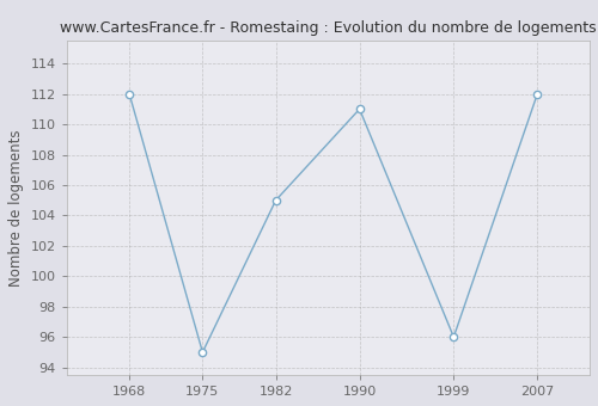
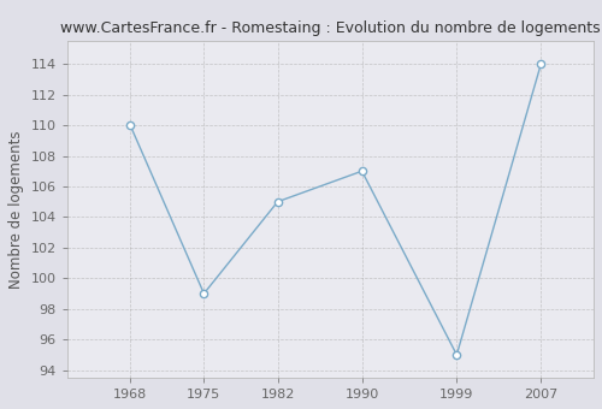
1968: 112 -> 110
1975: 95 -> 99
1990: 111 -> 107
1999: 96 -> 95
2007: 112 -> 114
